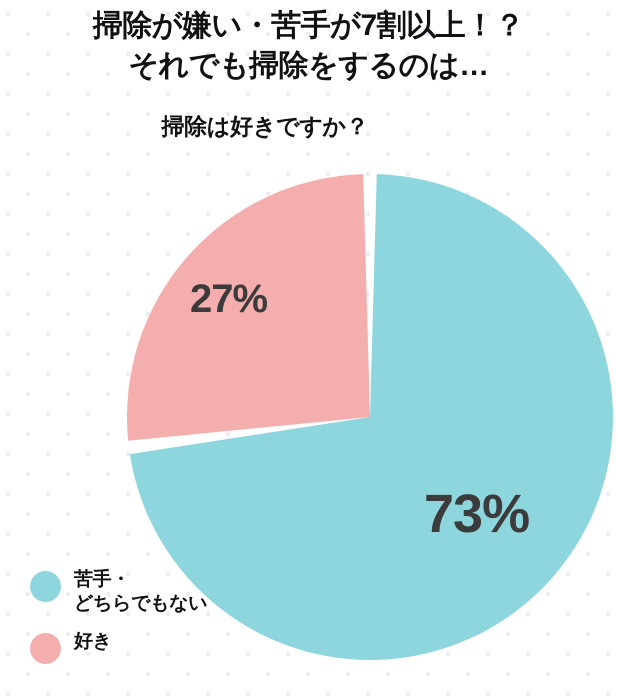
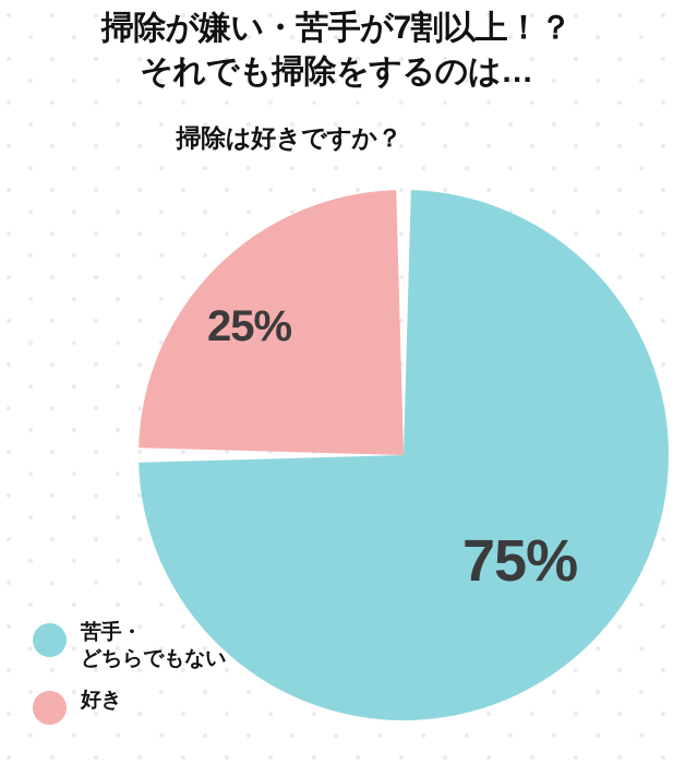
苦手・どちらでもない: 73% -> 75%
好き: 27% -> 25%
